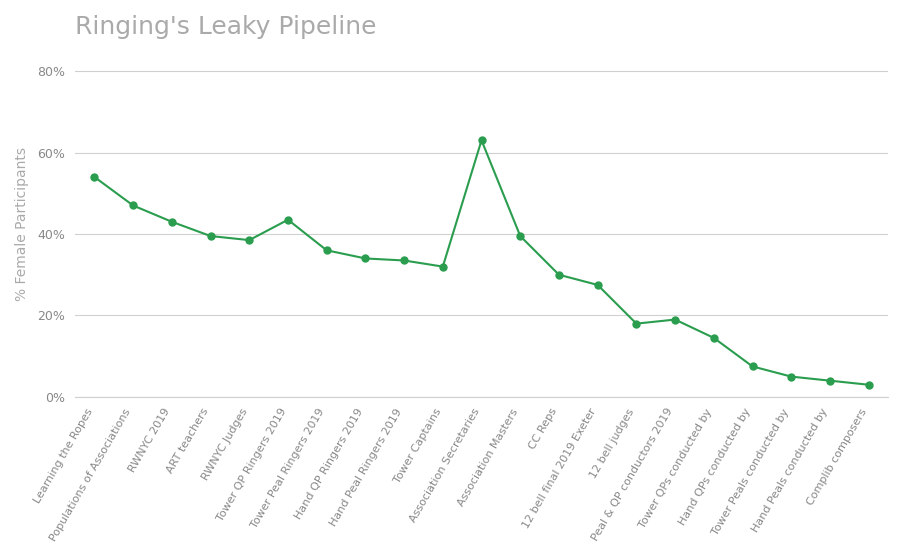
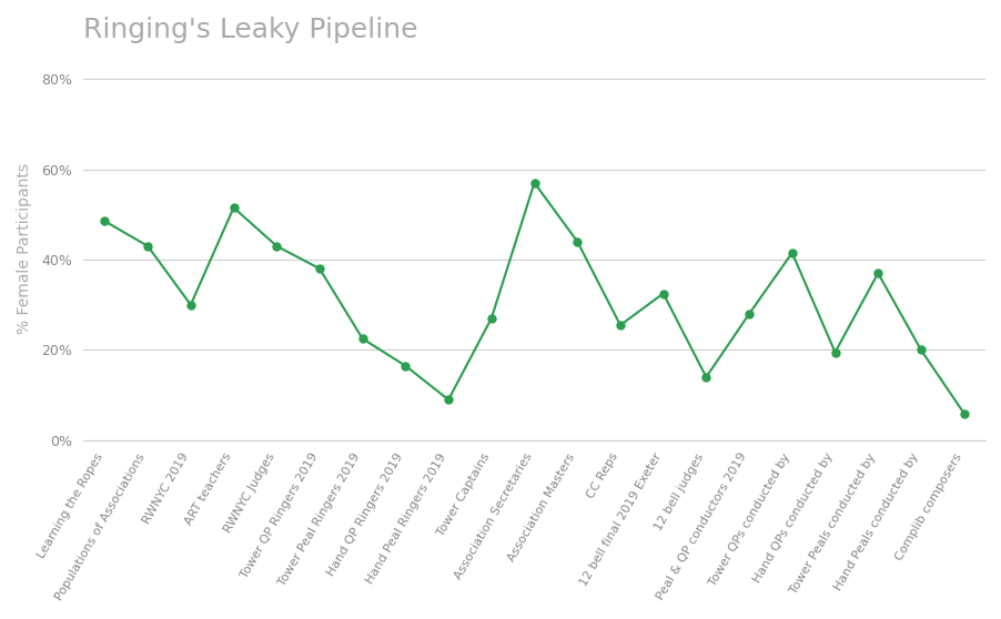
Learning the Ropes: 54.0% -> 48.5%
Populations of Associations: 47.0% -> 43.0%
RWNYC 2019: 43.0% -> 30.0%
ART teachers: 39.5% -> 51.5%
RWNYC Judges: 38.5% -> 43.0%
Tower QP Ringers 2019: 43.5% -> 38.0%
Tower Peal Ringers 2019: 36.0% -> 22.5%
Hand QP Ringers 2019: 34.0% -> 16.5%
Hand Peal Ringers 2019: 33.5% -> 9.0%
Tower Captains: 32.0% -> 27.0%
Association Secretaries: 63.0% -> 57.0%
Association Masters: 39.5% -> 44.0%
CC Reps: 30.0% -> 25.5%
12 bell final 2019 Exeter: 27.5% -> 32.5%
12 bell judges: 18.0% -> 14.0%
Peal & QP conductors 2019: 19.0% -> 28.0%
Tower QPs conducted by: 14.5% -> 41.5%
Hand QPs conducted by: 7.5% -> 19.5%
Tower Peals conducted by: 5.0% -> 37.0%
Hand Peals conducted by: 4.0% -> 20.0%
Complib composers: 3.0% -> 6.0%
